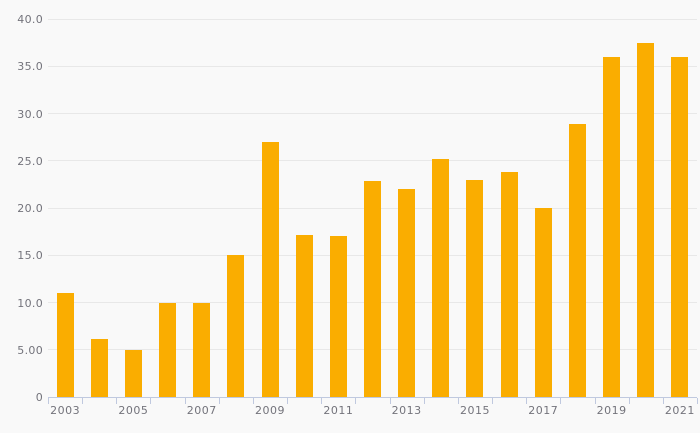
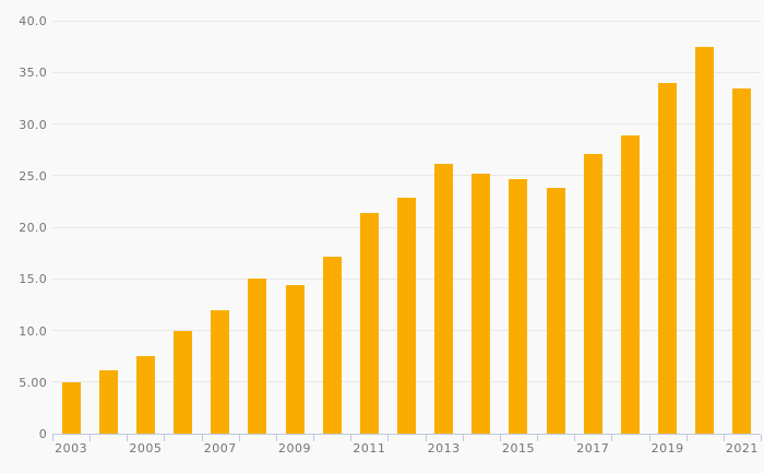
2003: 11 -> 5
2005: 5 -> 8
2007: 10 -> 12
2009: 27 -> 14
2011: 17 -> 21
2013: 22 -> 26
2015: 23 -> 25
2017: 20 -> 27
2019: 36 -> 34
2021: 36 -> 33
